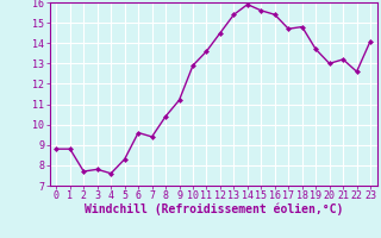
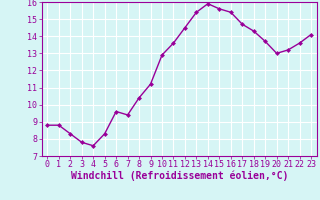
2: 7.7 -> 8.3
18: 14.8 -> 14.3
22: 12.6 -> 13.6
